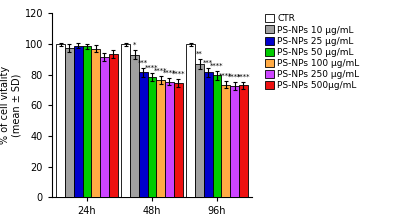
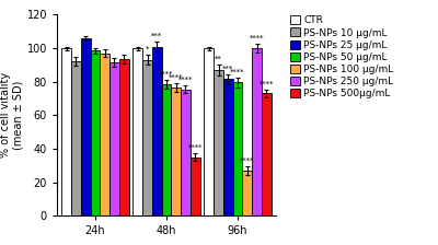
PS-NPs 10 μg/mL/24h: 98 -> 92
PS-NPs 25 μg/mL/24h: 99 -> 106
PS-NPs 25 μg/mL/48h: 82 -> 101
PS-NPs 500μg/mL/48h: 74 -> 35
PS-NPs 100 μg/mL/96h: 74 -> 27
PS-NPs 250 μg/mL/96h: 72 -> 100
